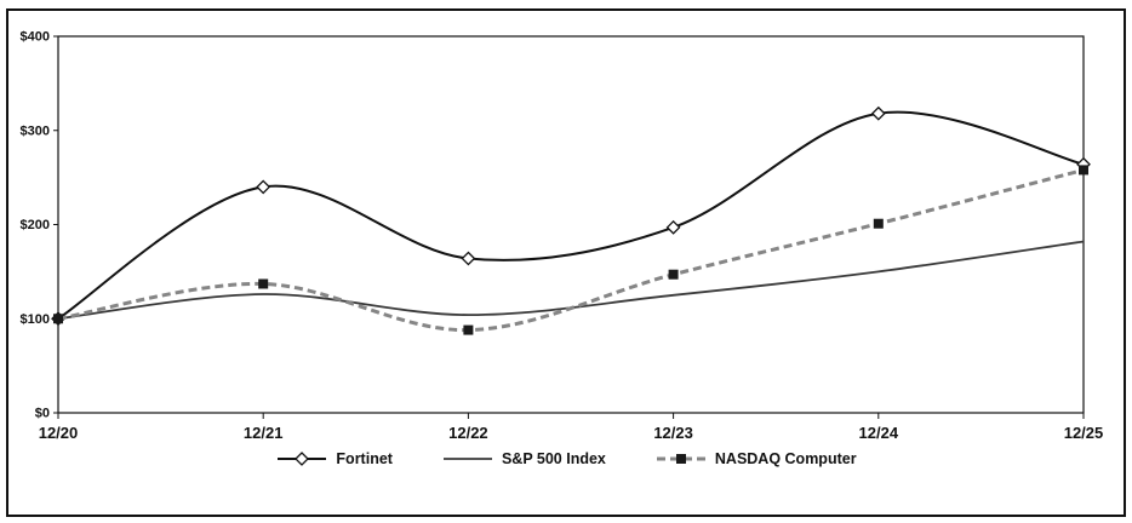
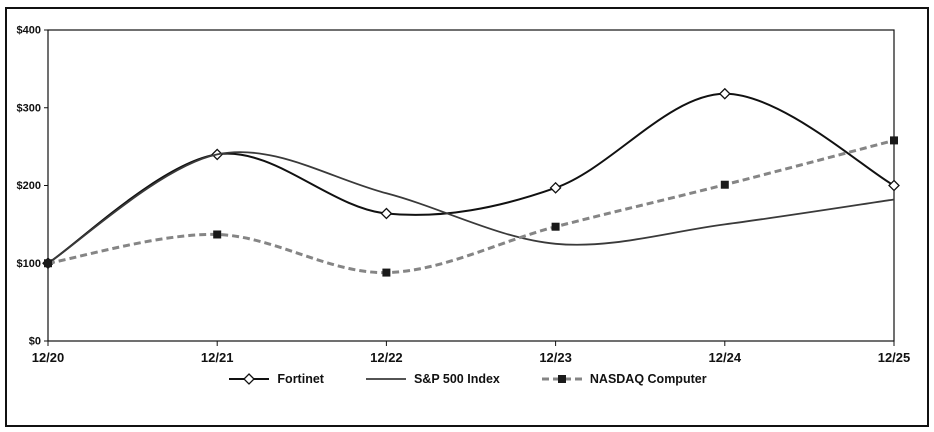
S&P 500 Index/12/21: $130 -> $240
S&P 500 Index/12/22: $100 -> $190
Fortinet/12/25: $260 -> $200
